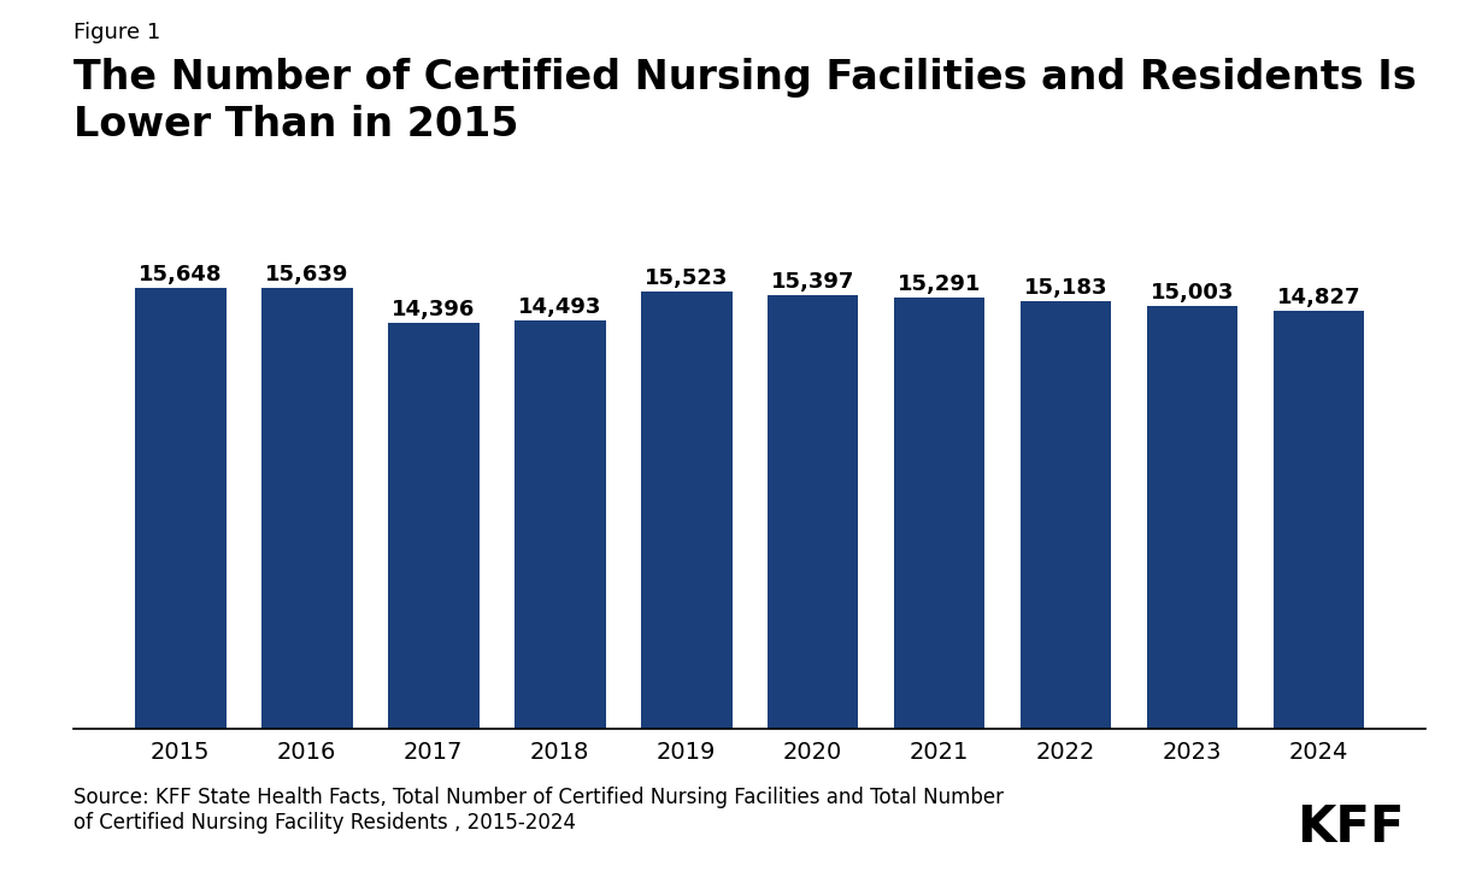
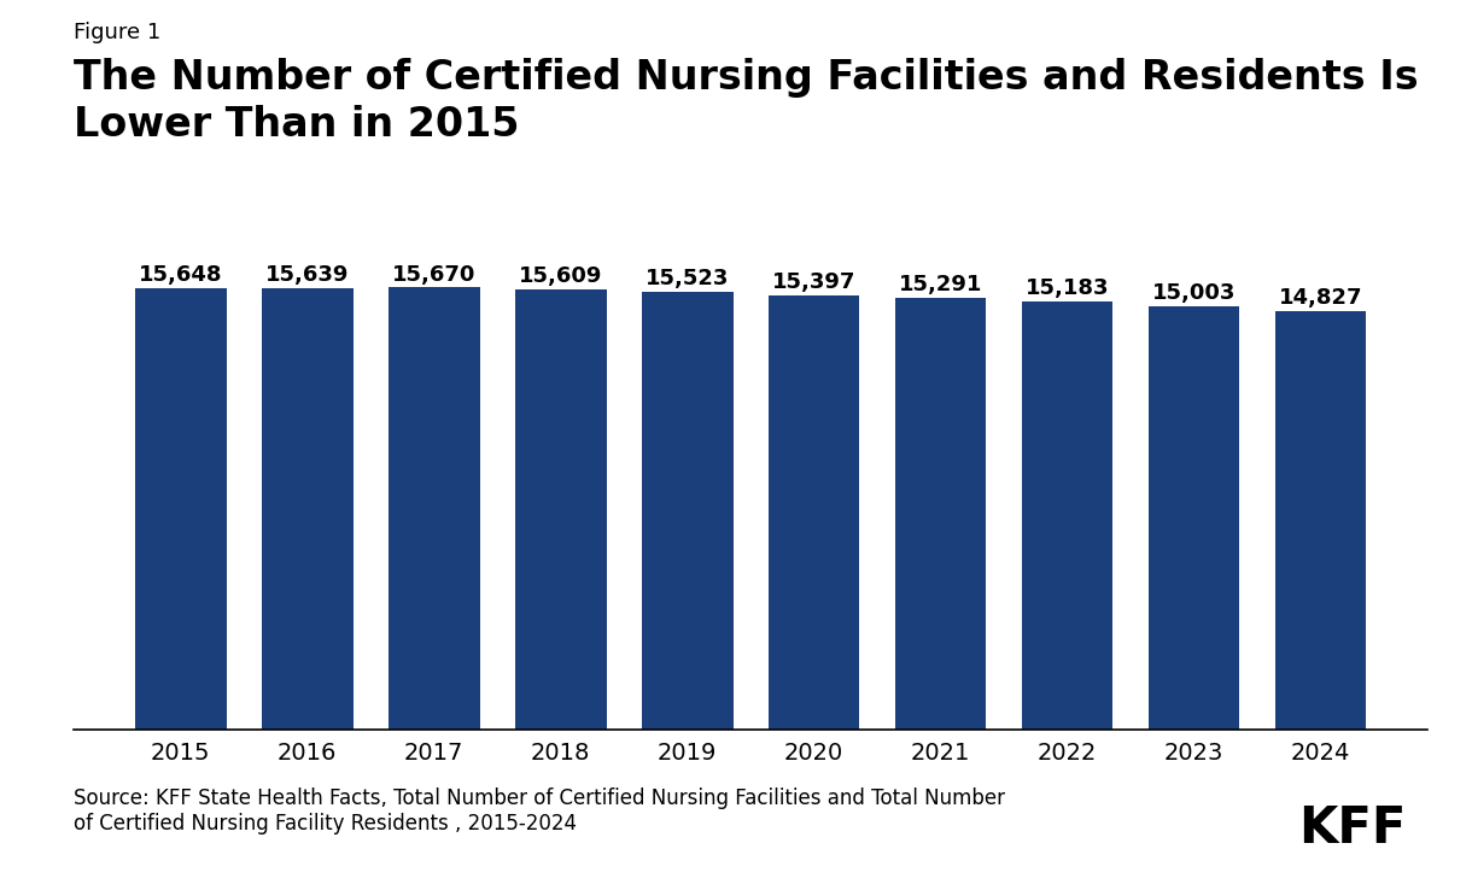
2017: 14,396 -> 15,670
2018: 14,493 -> 15,609
